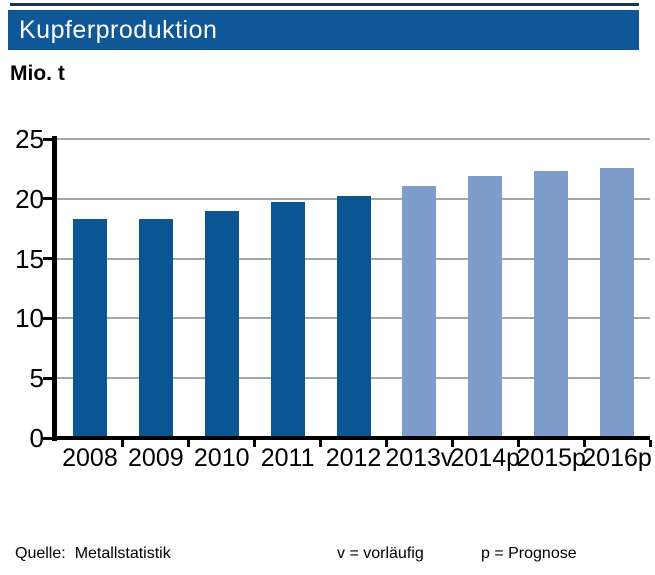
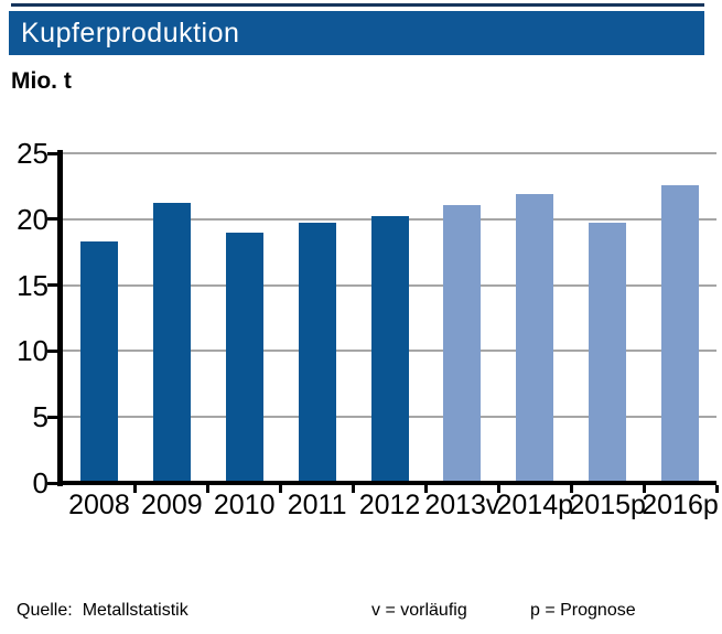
2009: 18.3 -> 21.2
2015p: 22.3 -> 19.7
